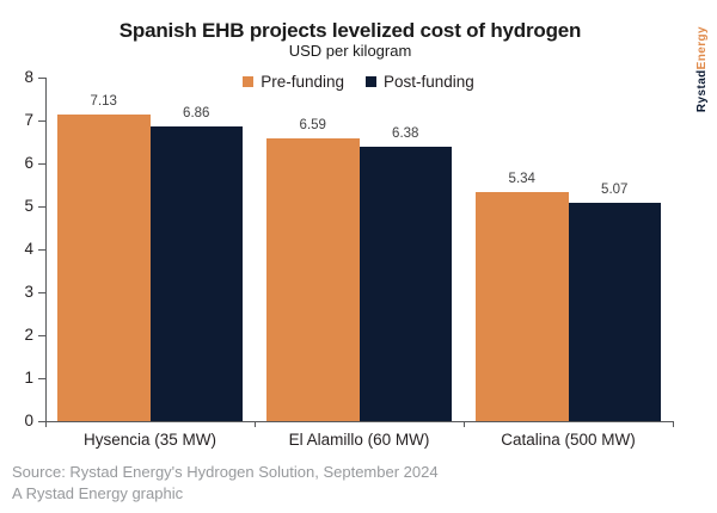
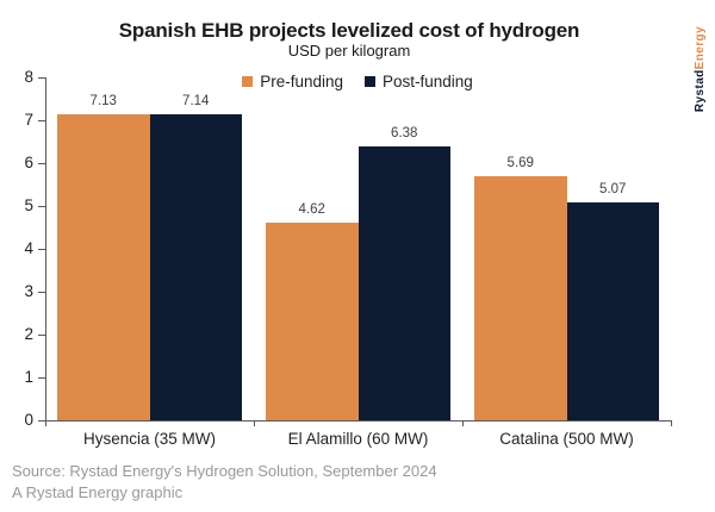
Post-funding/Hysencia (35 MW): 6.86 -> 7.14
Pre-funding/El Alamillo (60 MW): 6.59 -> 4.62
Pre-funding/Catalina (500 MW): 5.34 -> 5.69
